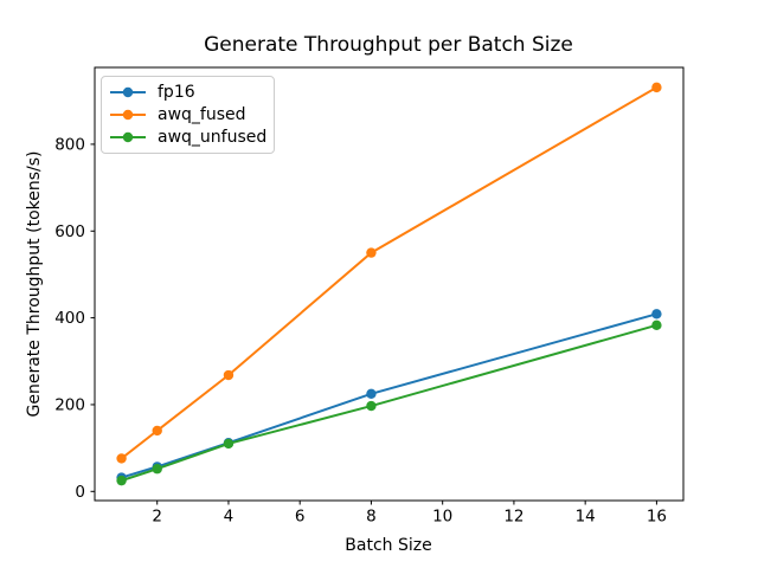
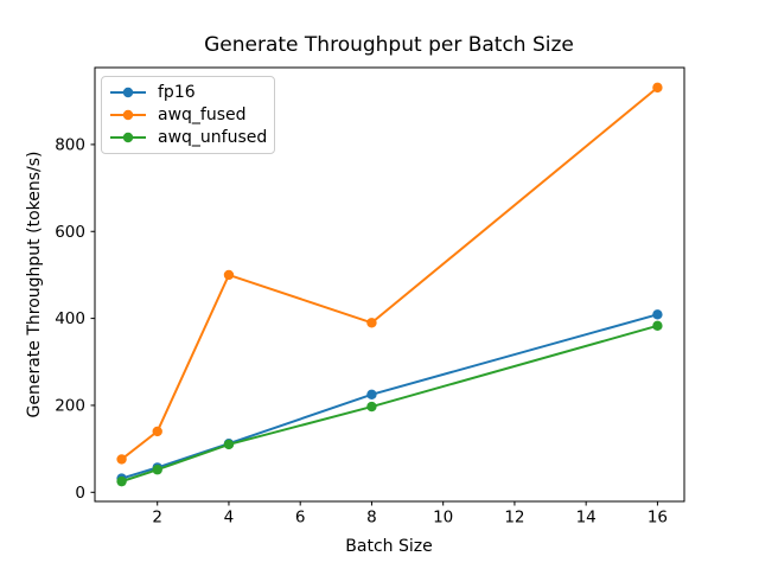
awq_fused/4: 270 -> 500
awq_fused/8: 550 -> 390
